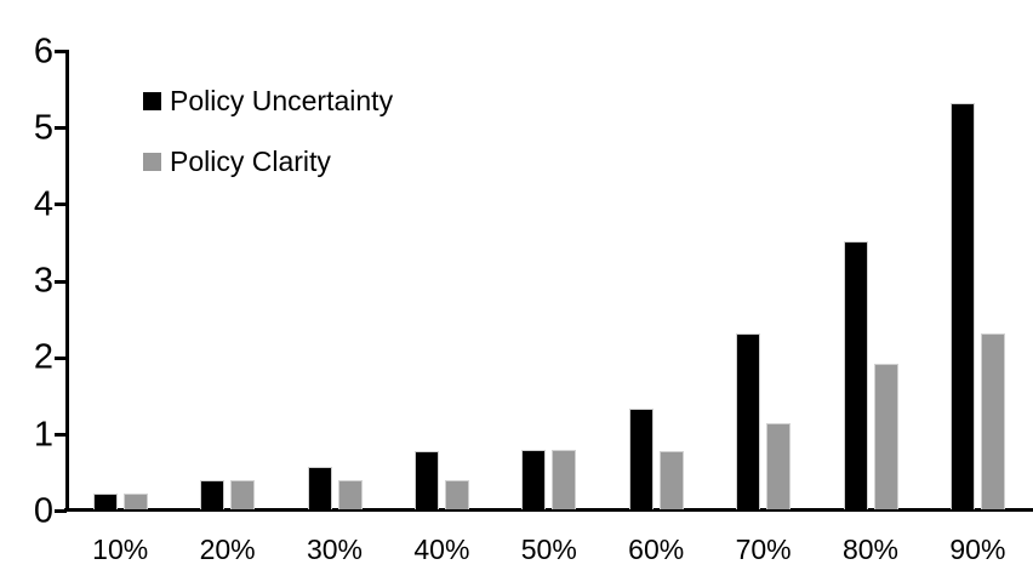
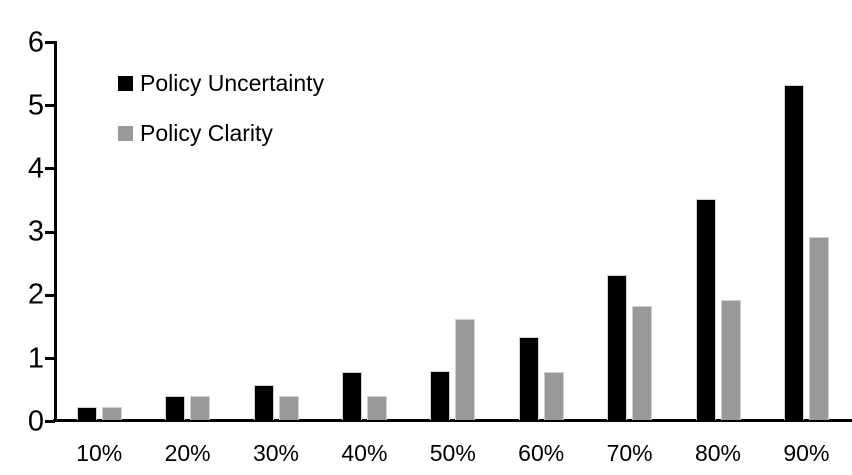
Policy Clarity/50%: 0.8 -> 1.6
Policy Clarity/70%: 1.1 -> 1.8
Policy Clarity/90%: 2.3 -> 2.9
